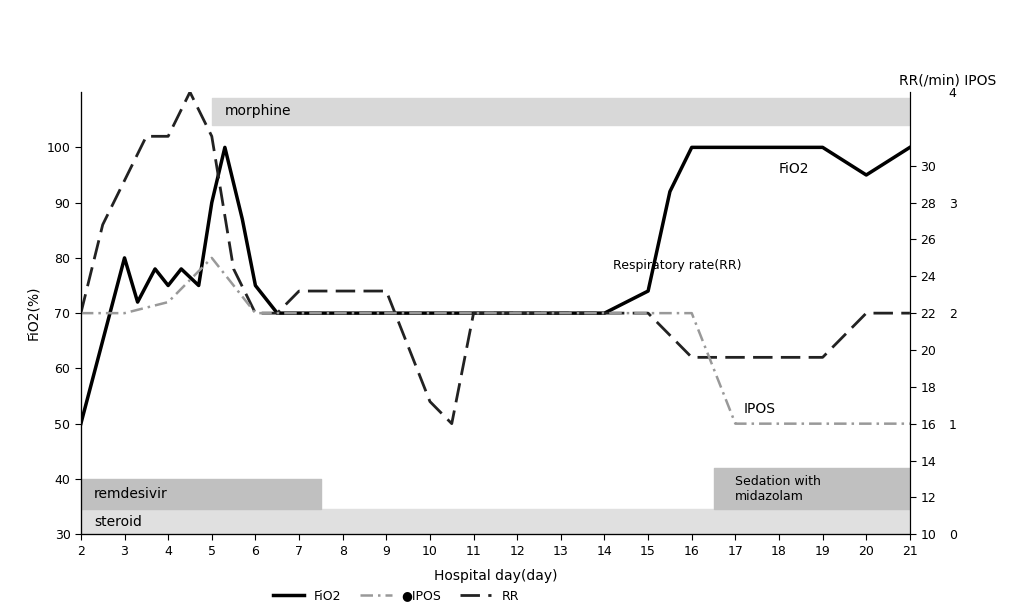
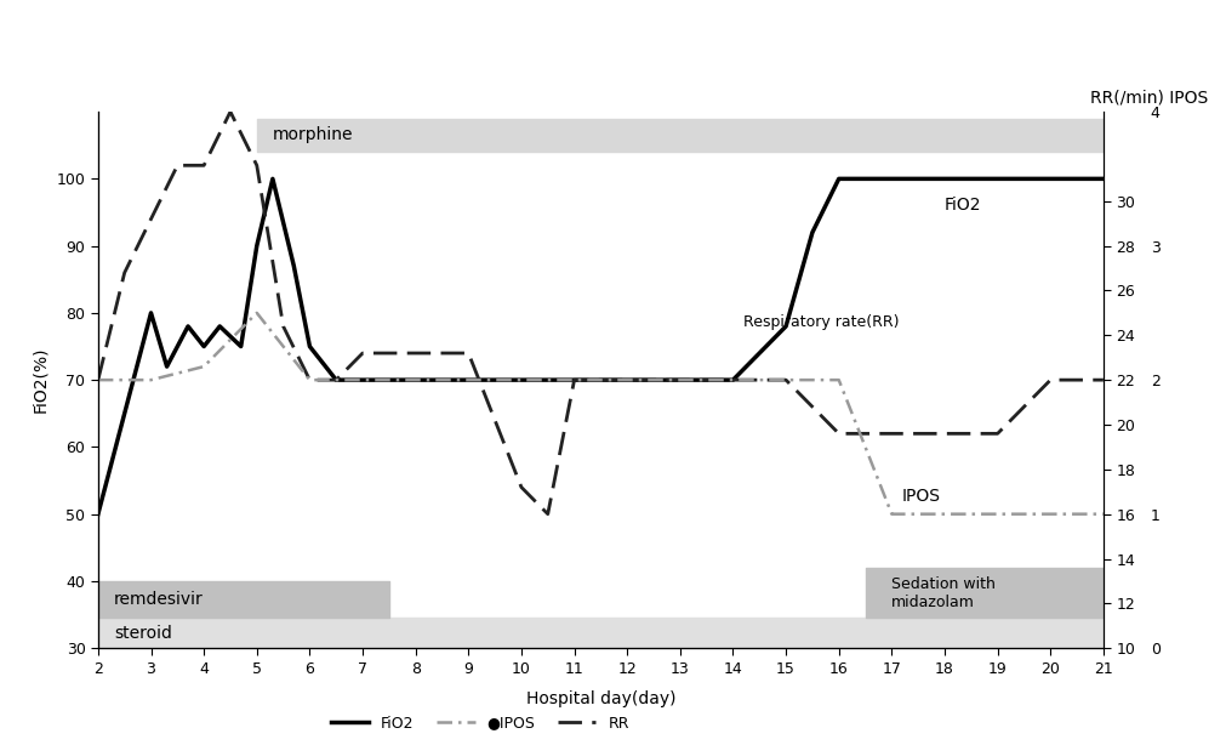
FiO2/15: 74 -> 78
FiO2/20: 95 -> 100
